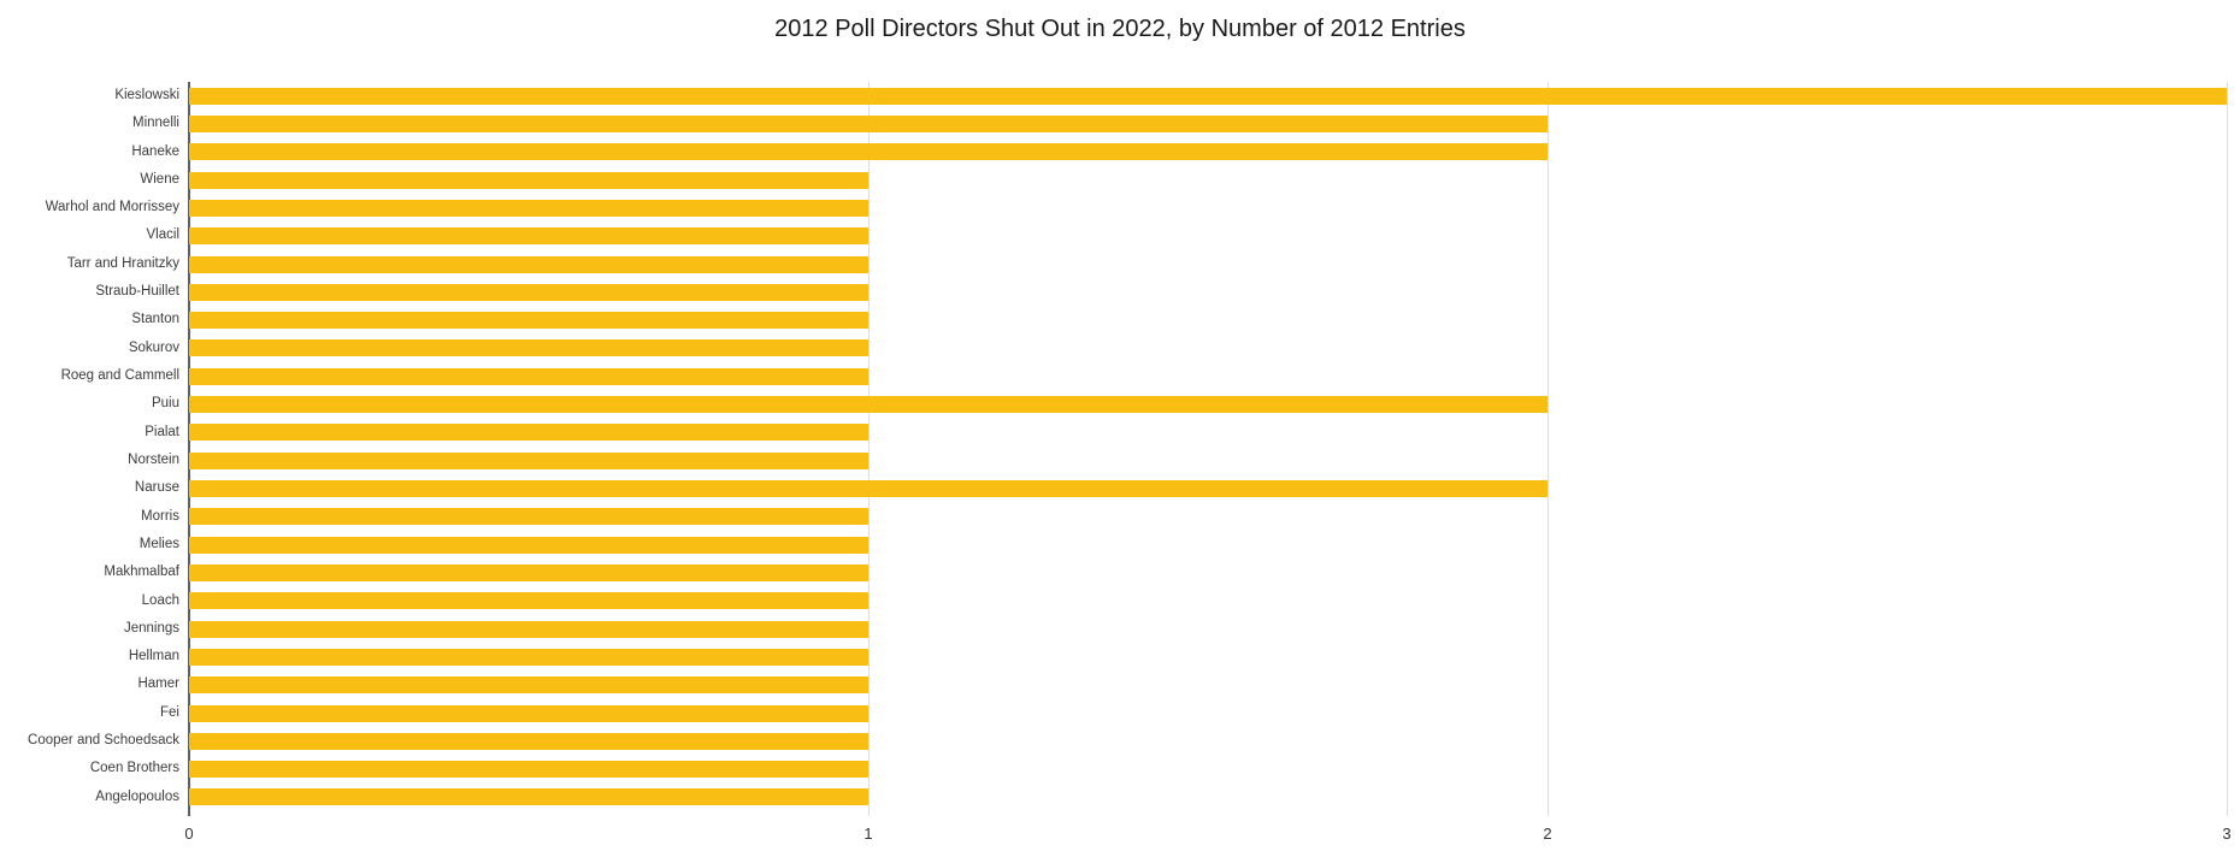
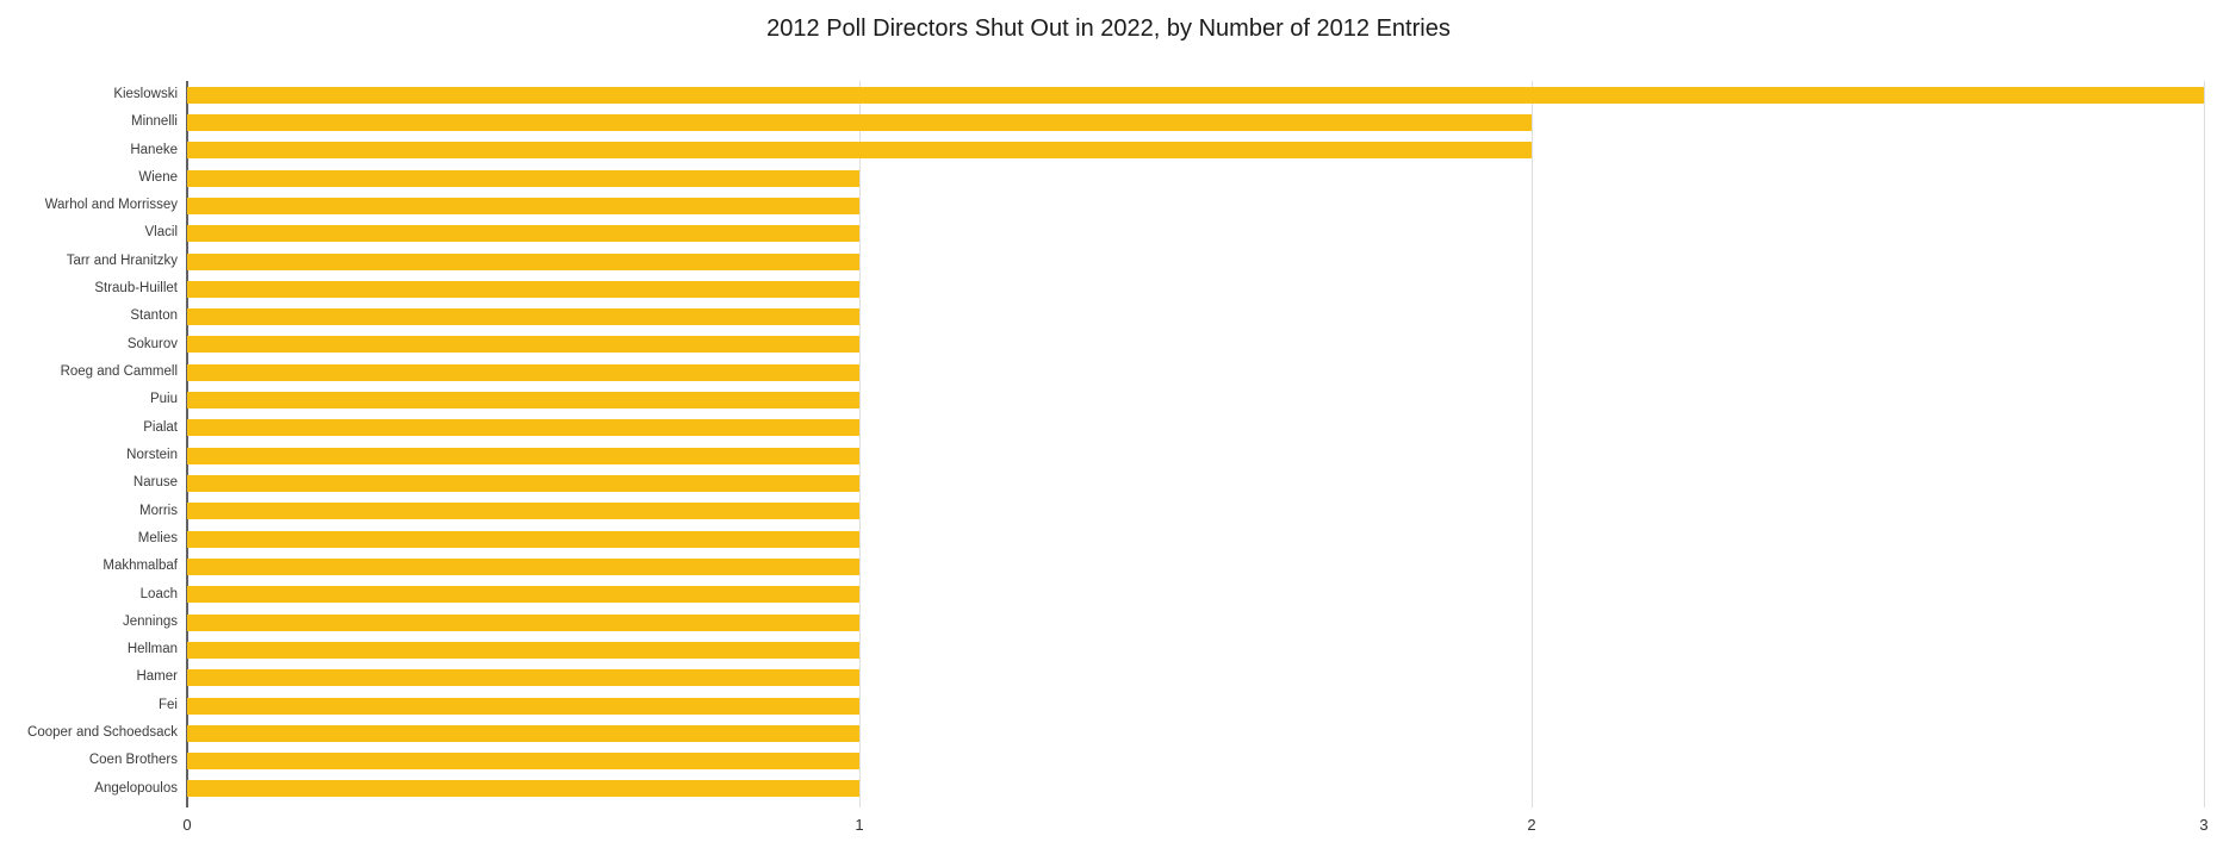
Puiu: 2 -> 1
Naruse: 2 -> 1
